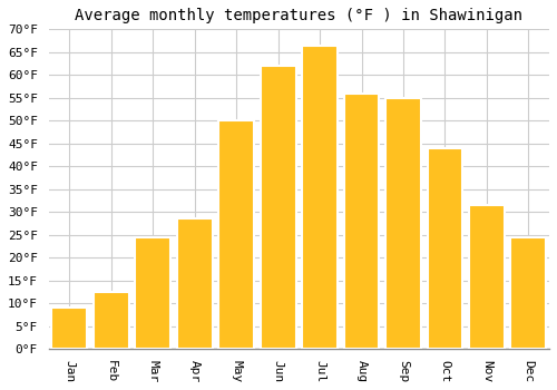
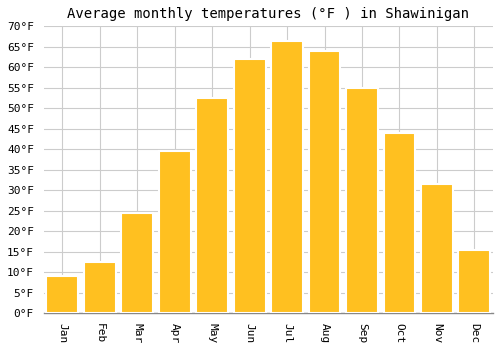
Apr: 28.5°F -> 39.5°F
May: 50.0°F -> 52.5°F
Aug: 56.0°F -> 64.0°F
Dec: 24.5°F -> 15.5°F
